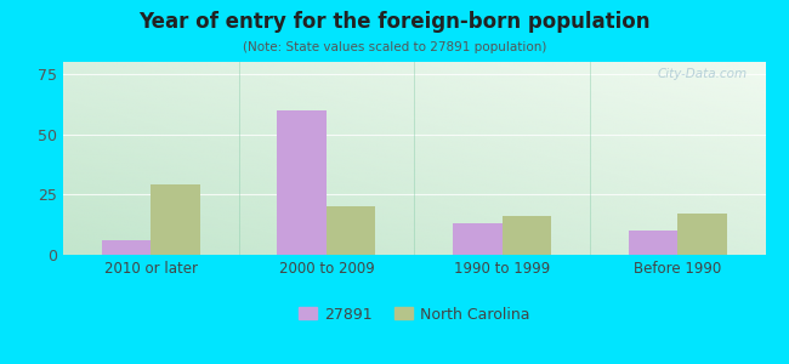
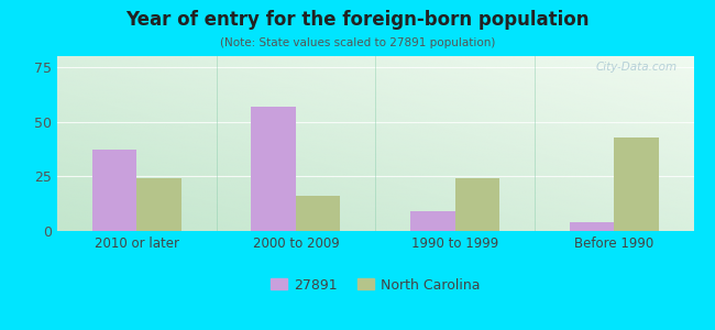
27891/2010 or later: 6 -> 37
North Carolina/2010 or later: 29 -> 24
27891/2000 to 2009: 60 -> 57
North Carolina/2000 to 2009: 20 -> 16
27891/1990 to 1999: 13 -> 9
North Carolina/1990 to 1999: 16 -> 24
27891/Before 1990: 10 -> 4
North Carolina/Before 1990: 17 -> 43
